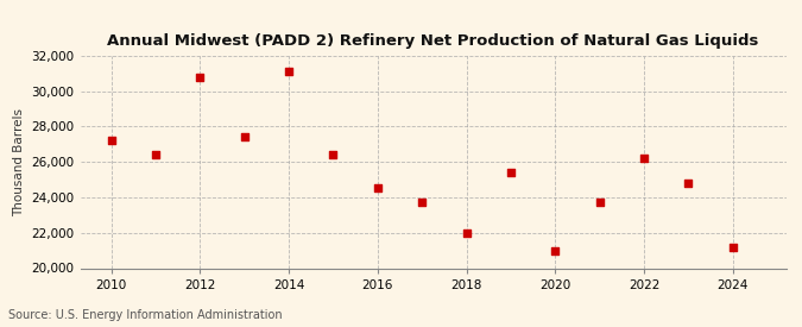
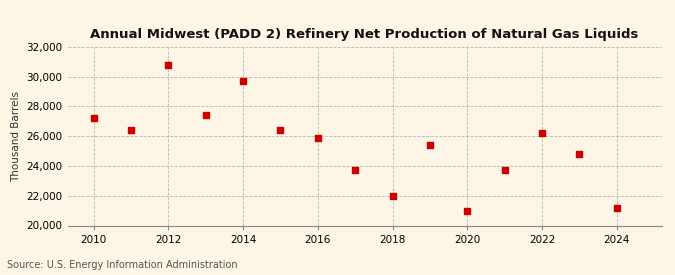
2014: 31,100 -> 29,700
2016: 24,500 -> 25,900
